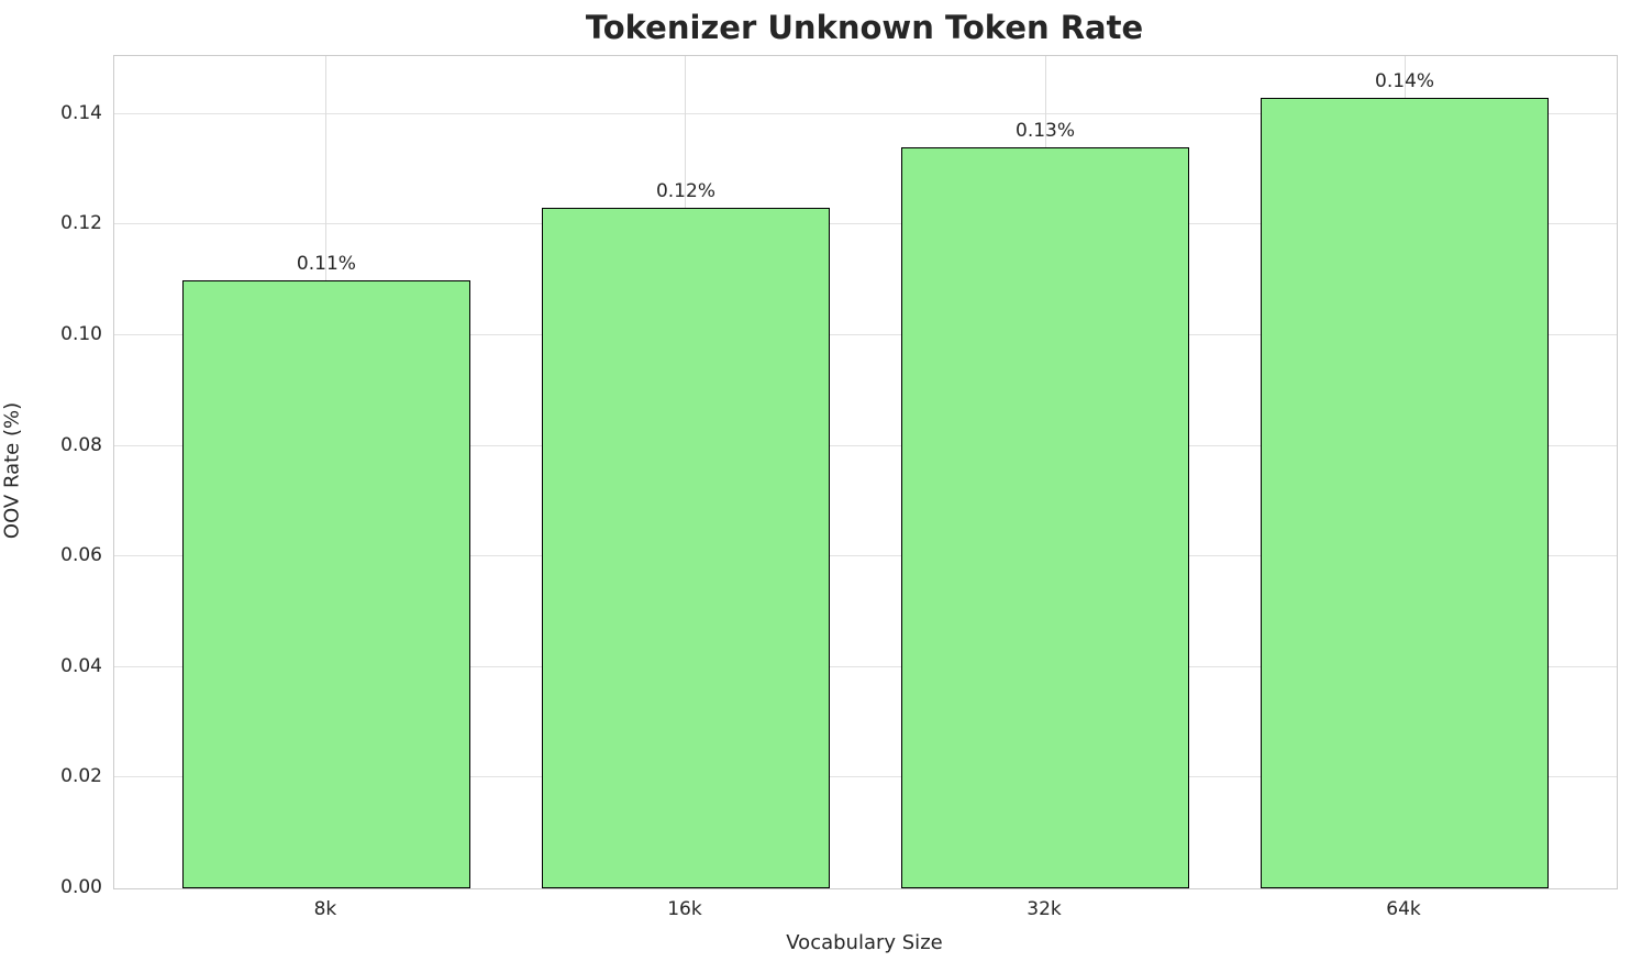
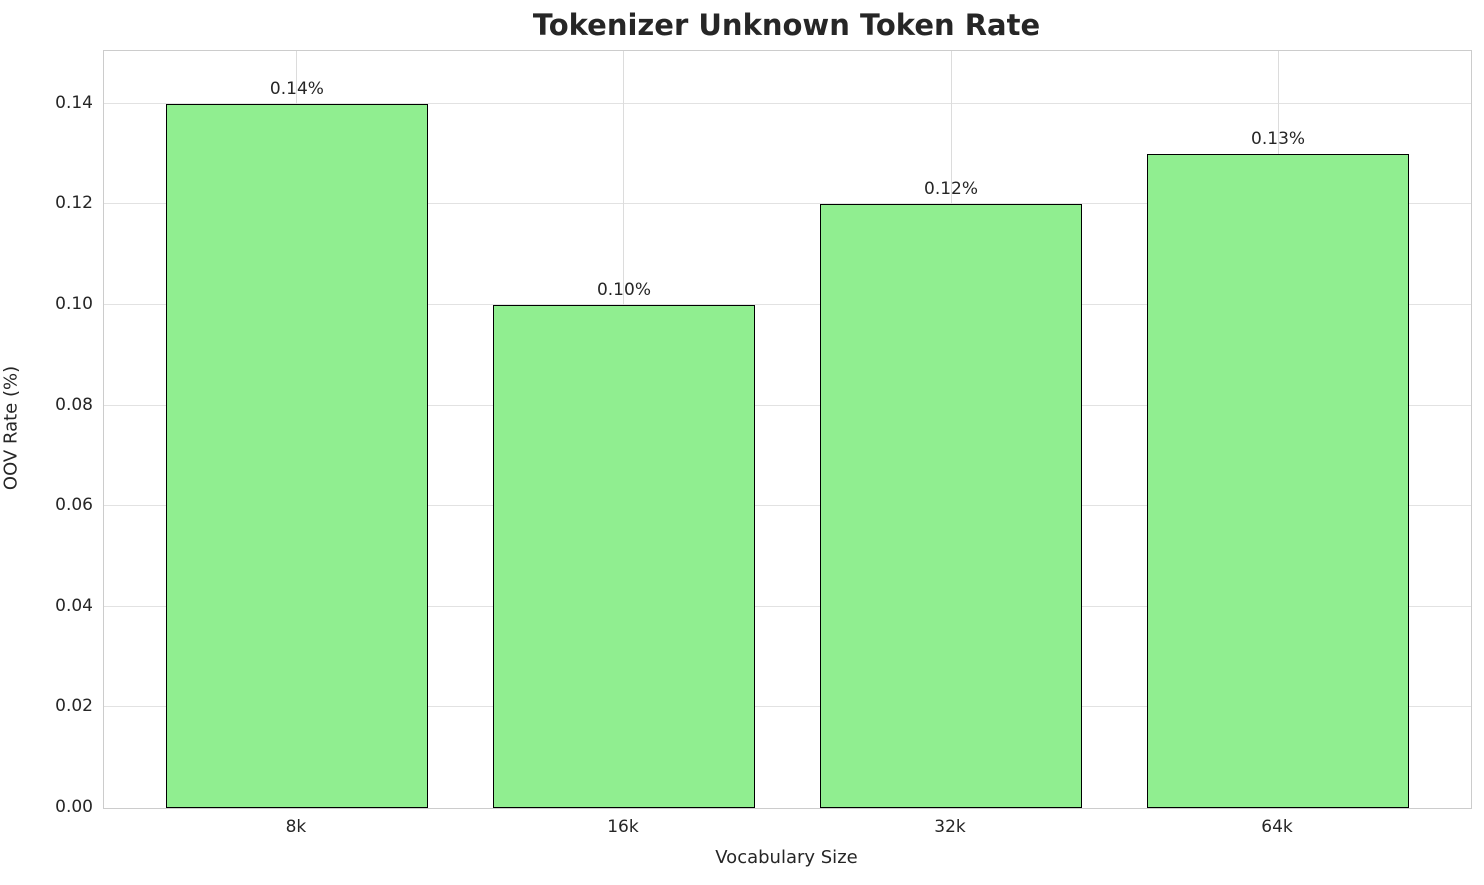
8k: 0.11% -> 0.14%
16k: 0.12% -> 0.10%
32k: 0.13% -> 0.12%
64k: 0.14% -> 0.13%
